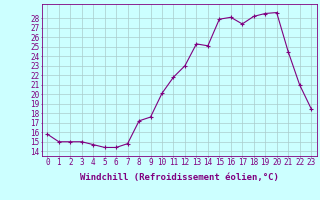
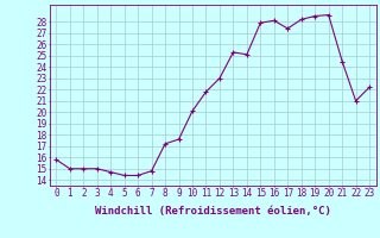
23: 18.5 -> 22.2
